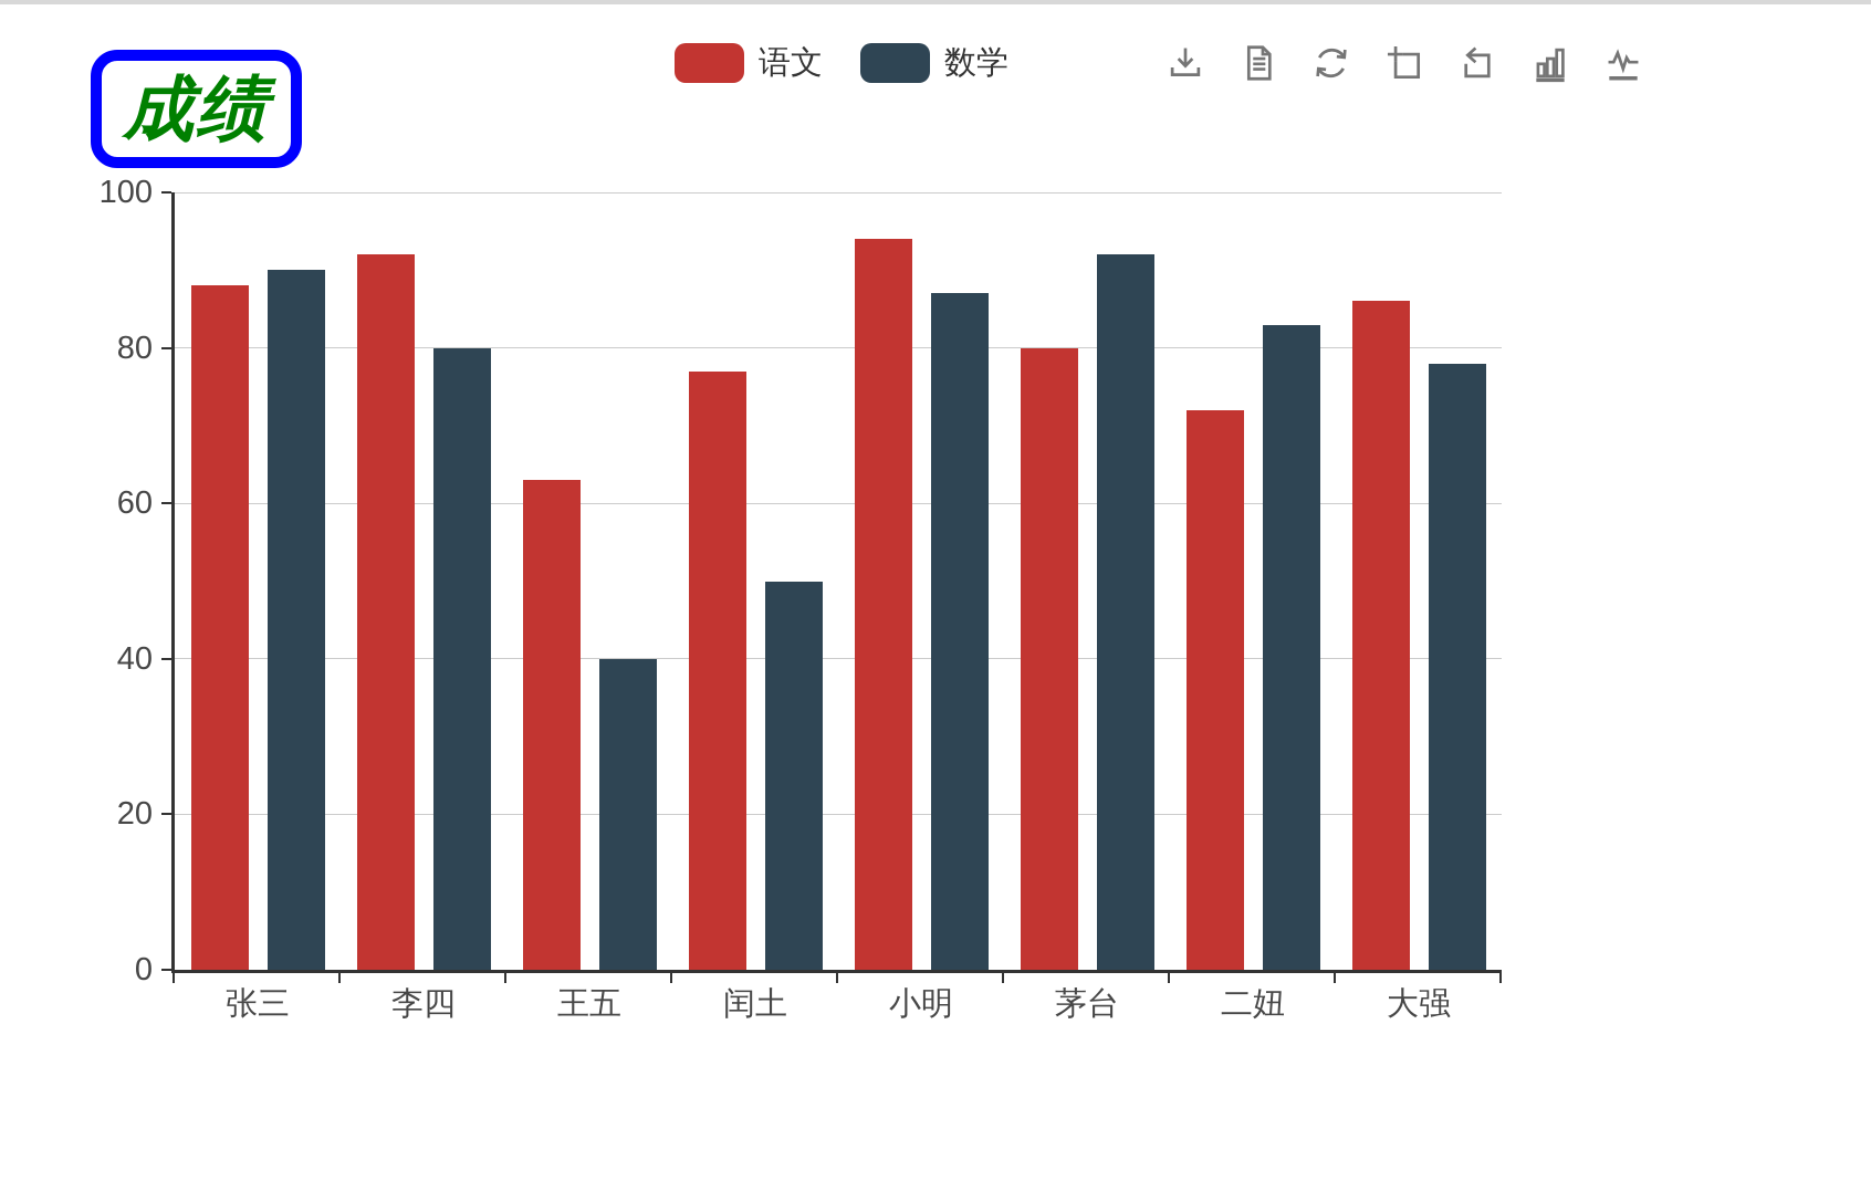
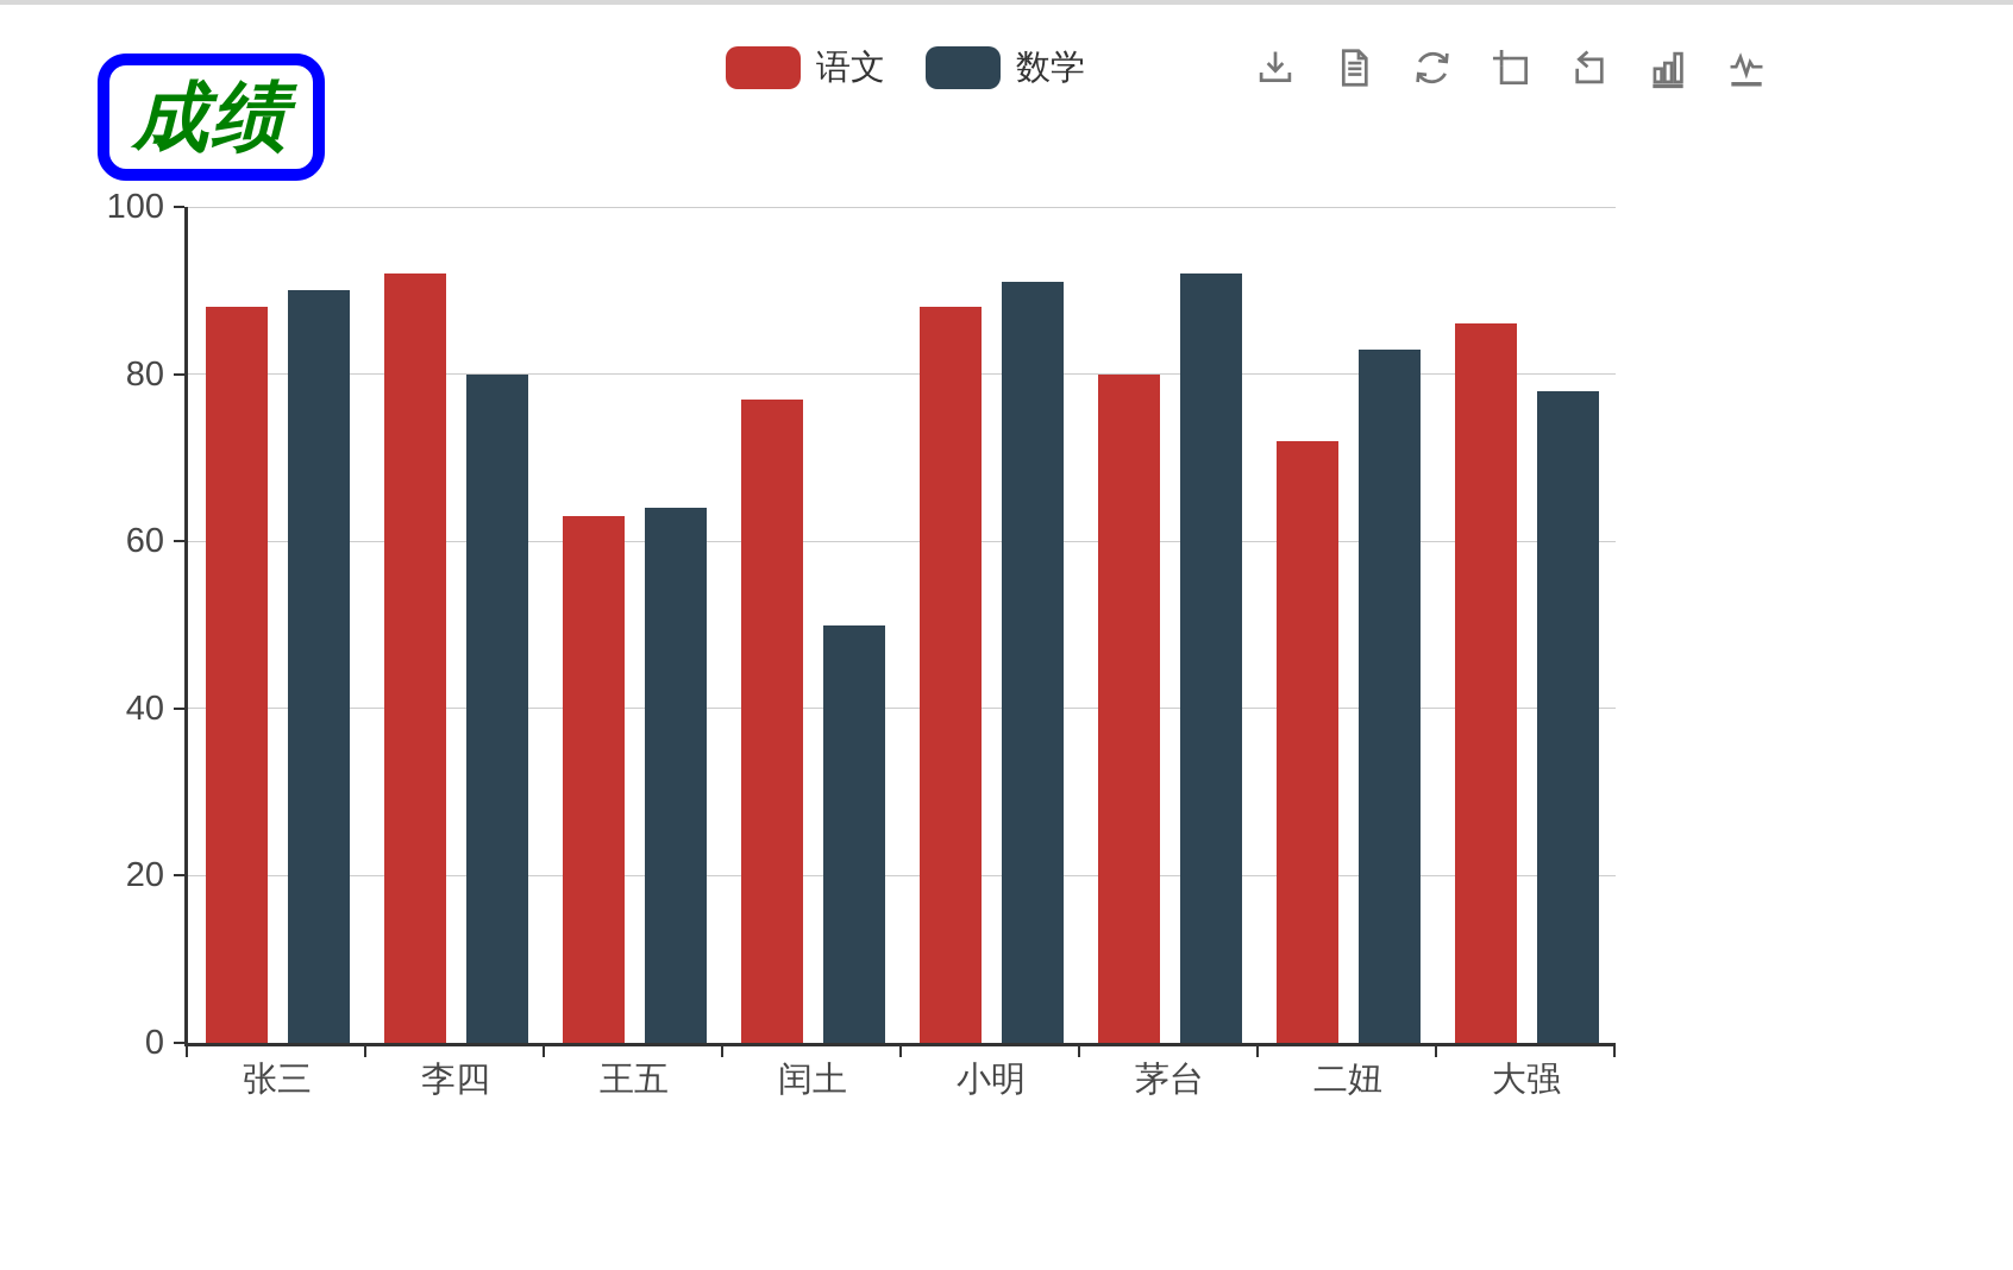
数学/王五: 40 -> 64
语文/小明: 94 -> 88
数学/小明: 87 -> 91
